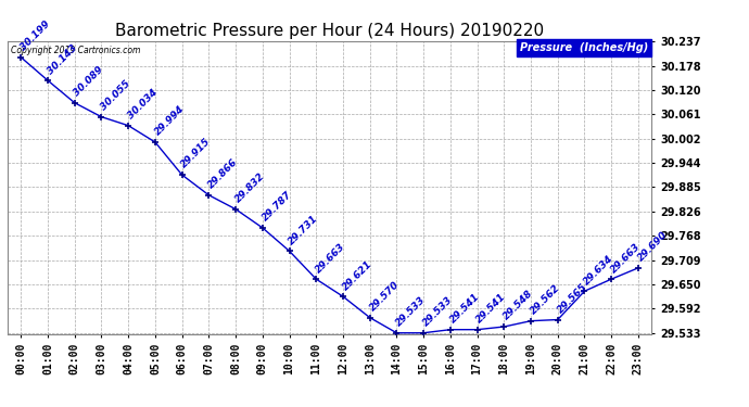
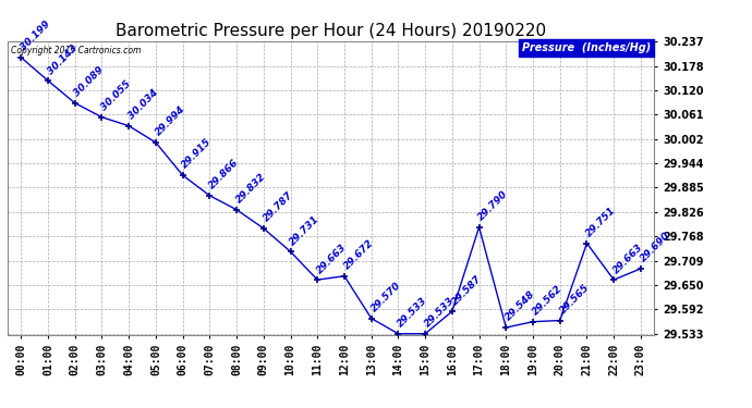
12:00: 29.621 -> 29.672
16:00: 29.541 -> 29.587
17:00: 29.541 -> 29.790
21:00: 29.634 -> 29.751
